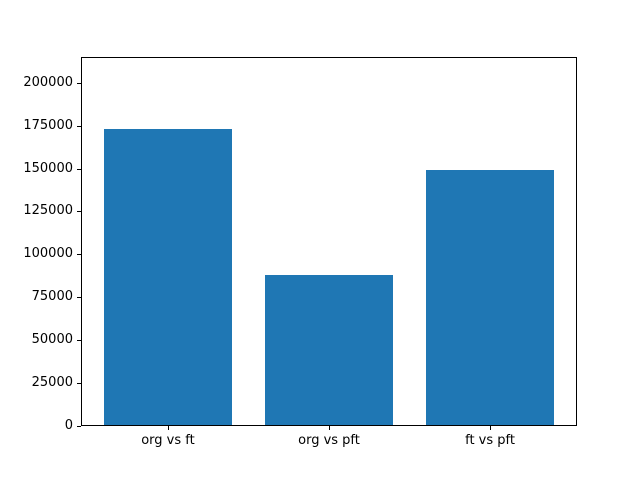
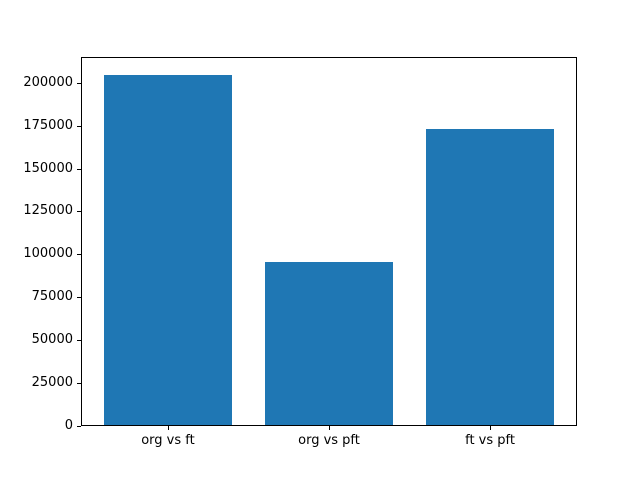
org vs ft: 173000 -> 204000
org vs pft: 88000 -> 96000
ft vs pft: 149000 -> 173000
